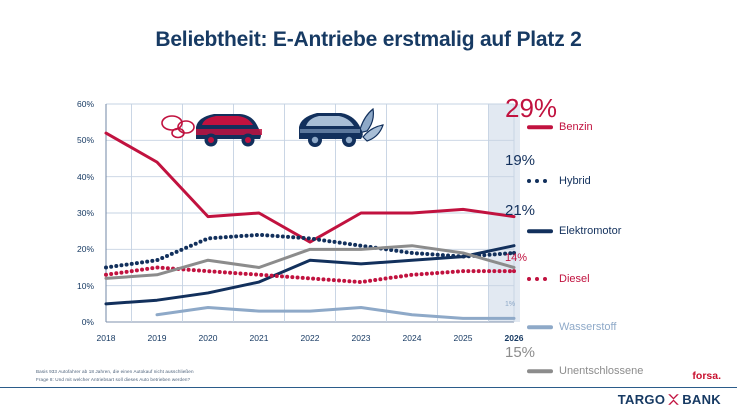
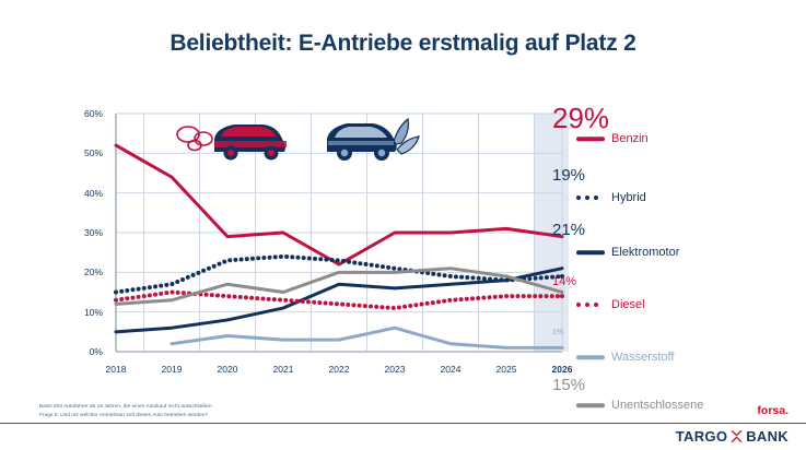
Wasserstoff/2023: 4% -> 6%
